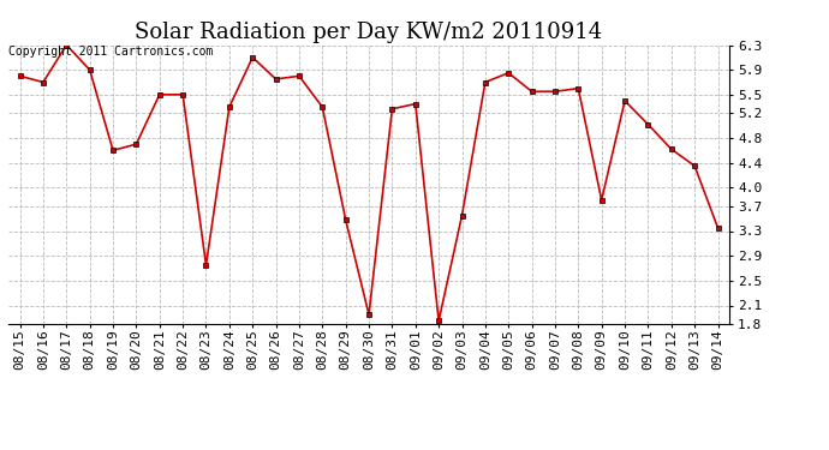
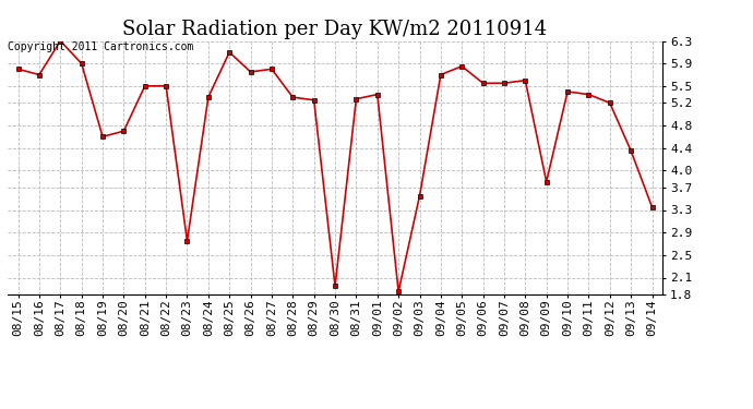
08/29: 3.48 -> 5.25
09/11: 5.02 -> 5.35
09/12: 4.62 -> 5.20
